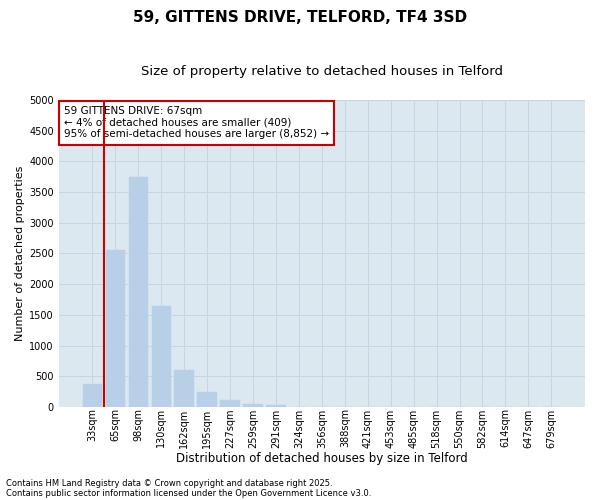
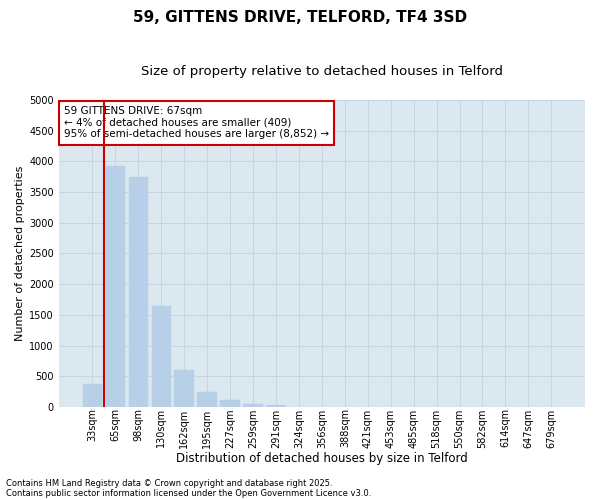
65sqm: 2550 -> 3920
